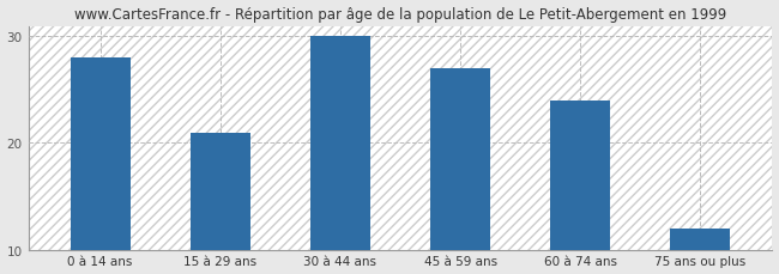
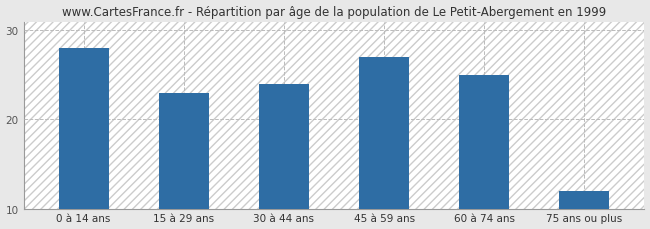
15 à 29 ans: 21 -> 23
30 à 44 ans: 30 -> 24
60 à 74 ans: 24 -> 25
